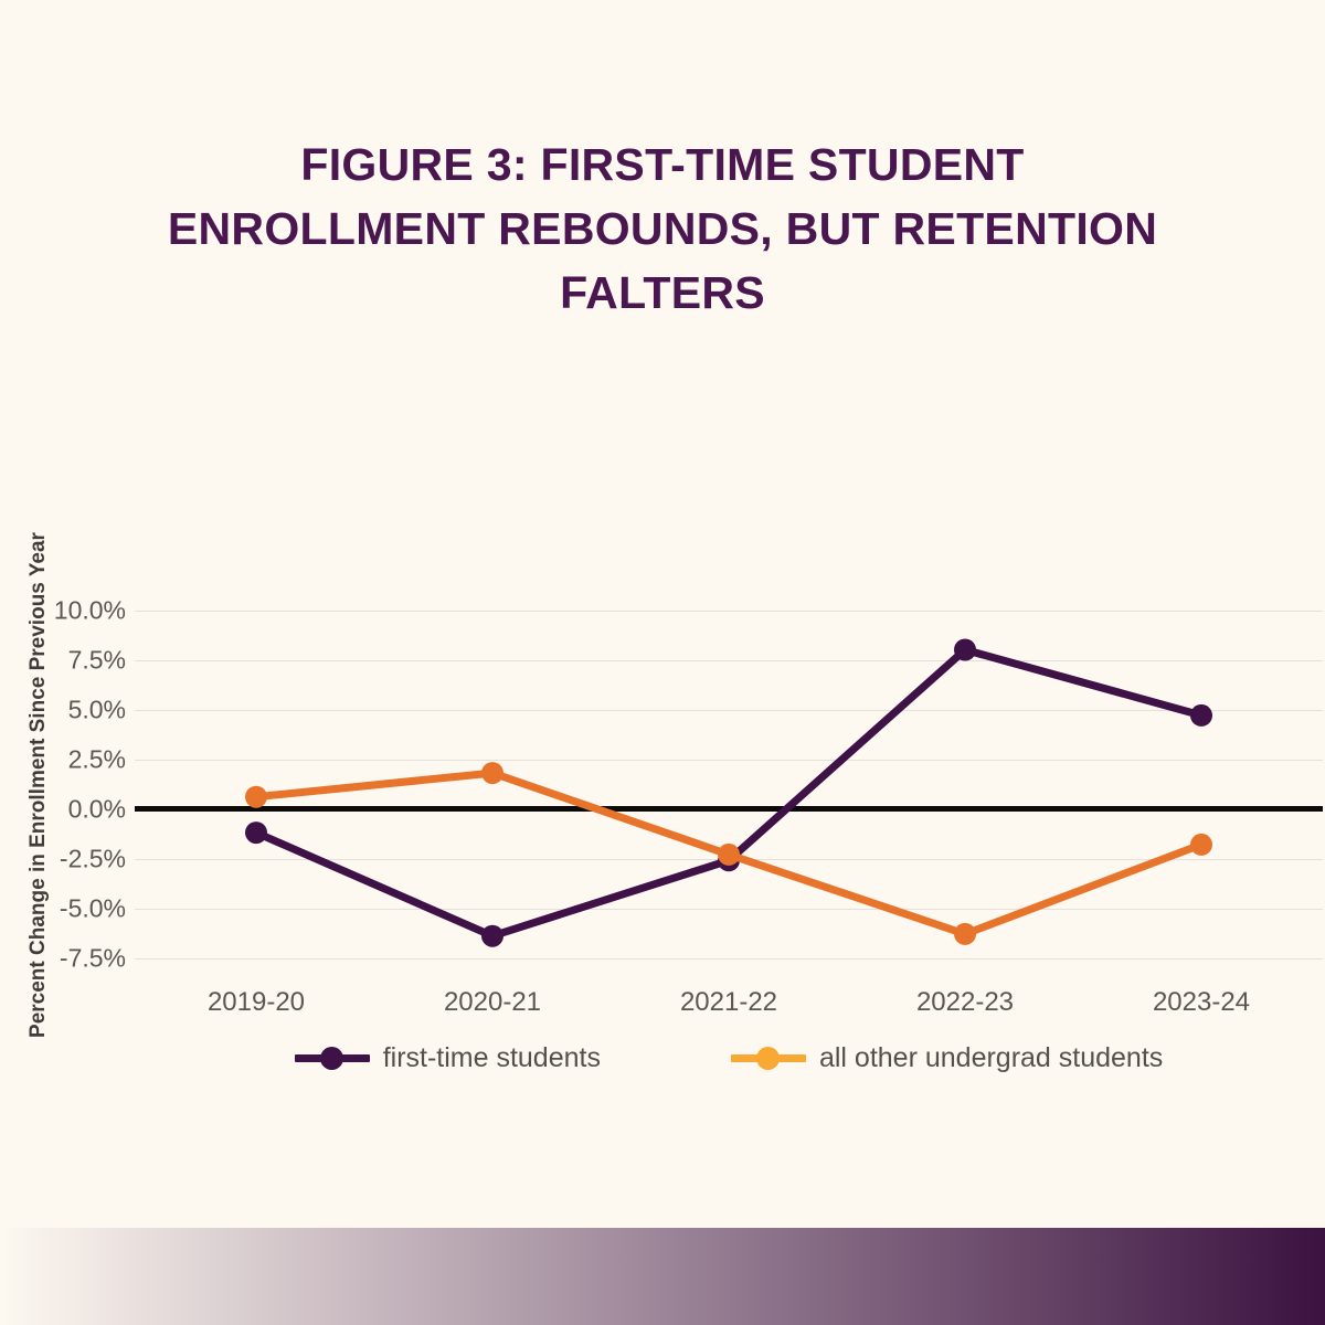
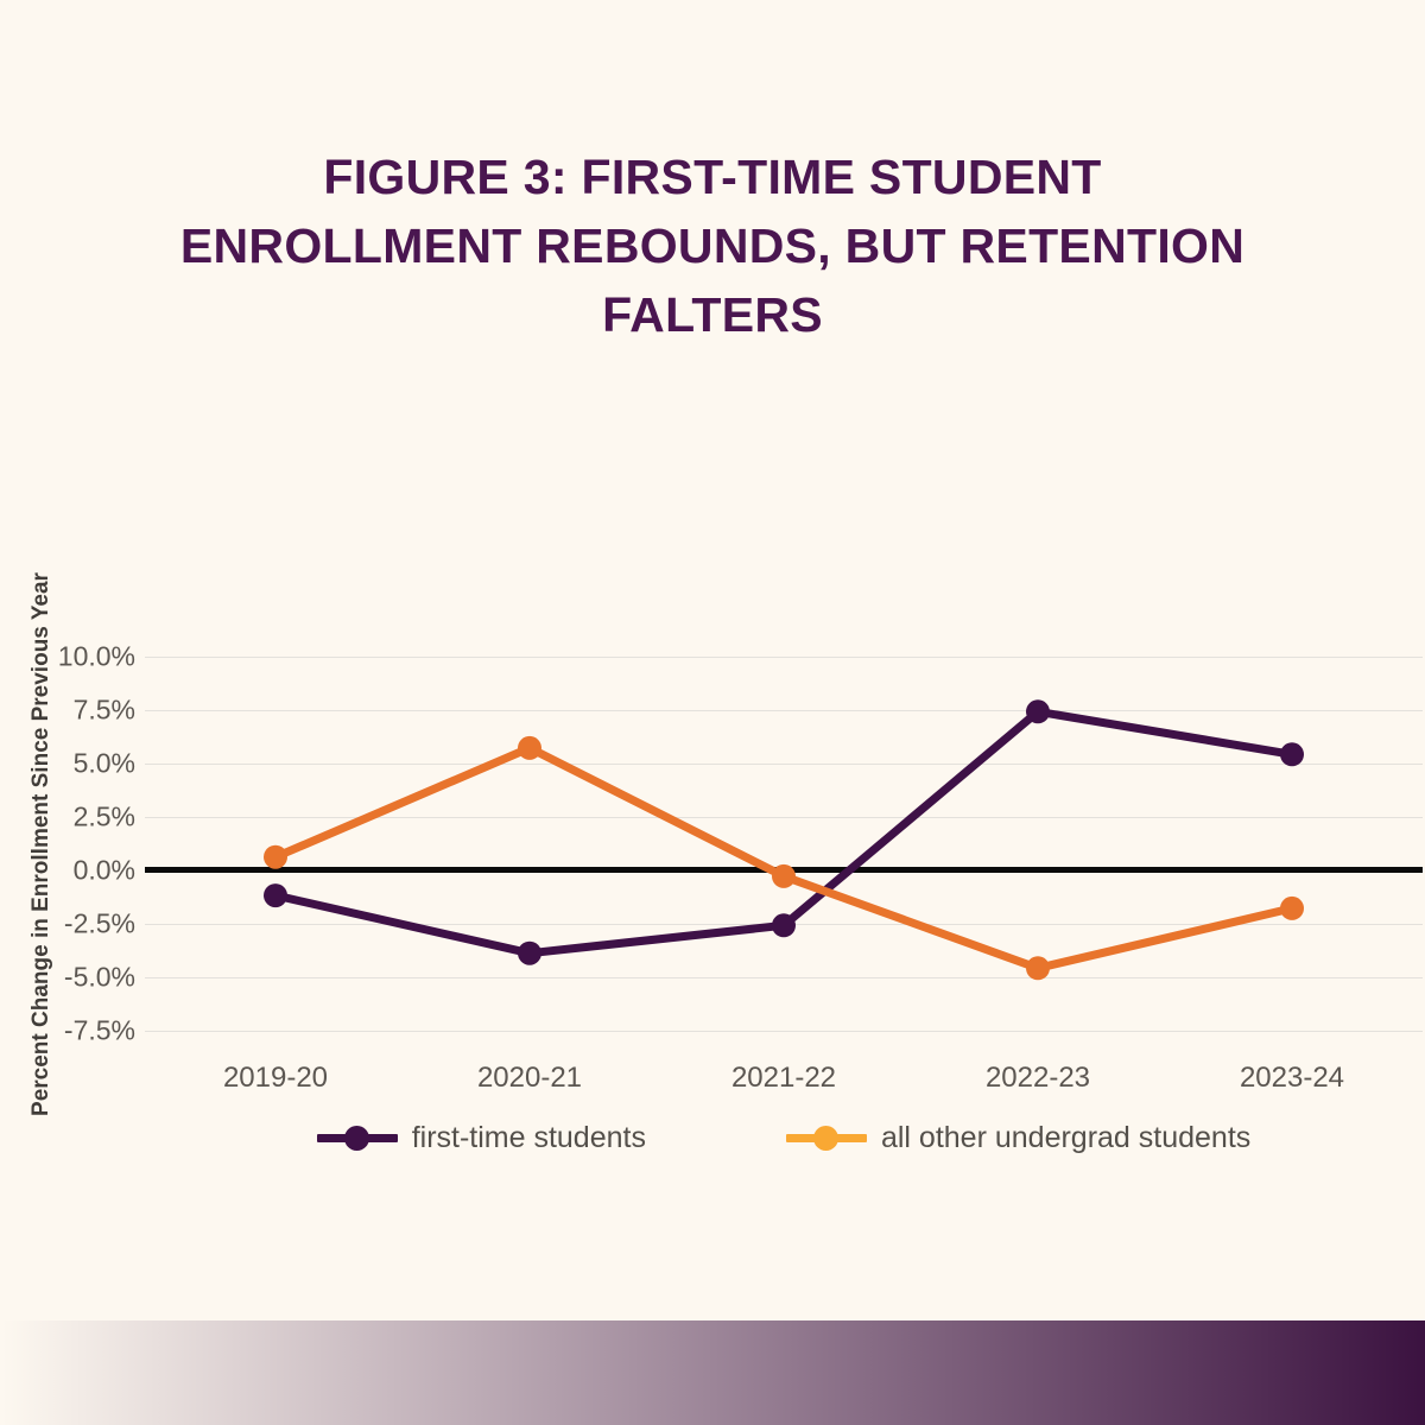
first-time students/2020-21: -6.4% -> -3.9%
all other undergrad students/2020-21: 1.8% -> 5.7%
all other undergrad students/2021-22: -2.3% -> -0.3%
first-time students/2022-23: 8.0% -> 7.4%
all other undergrad students/2022-23: -6.3% -> -4.6%
first-time students/2023-24: 4.7% -> 5.4%
